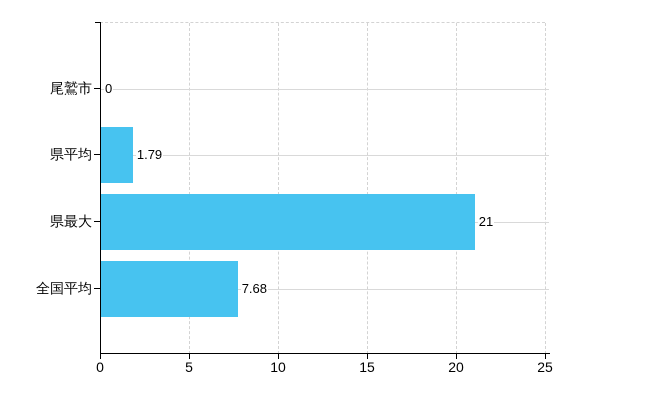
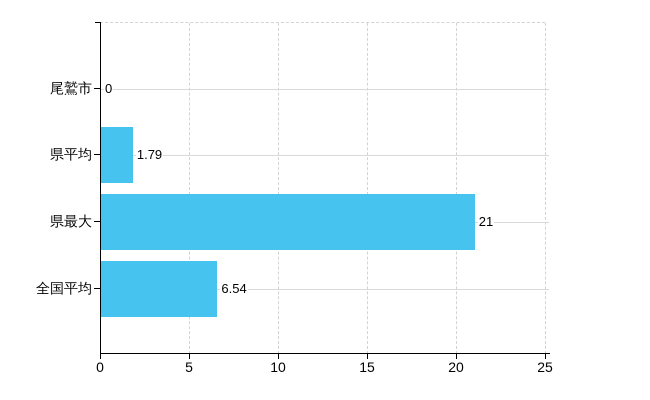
全国平均: 7.68 -> 6.54
